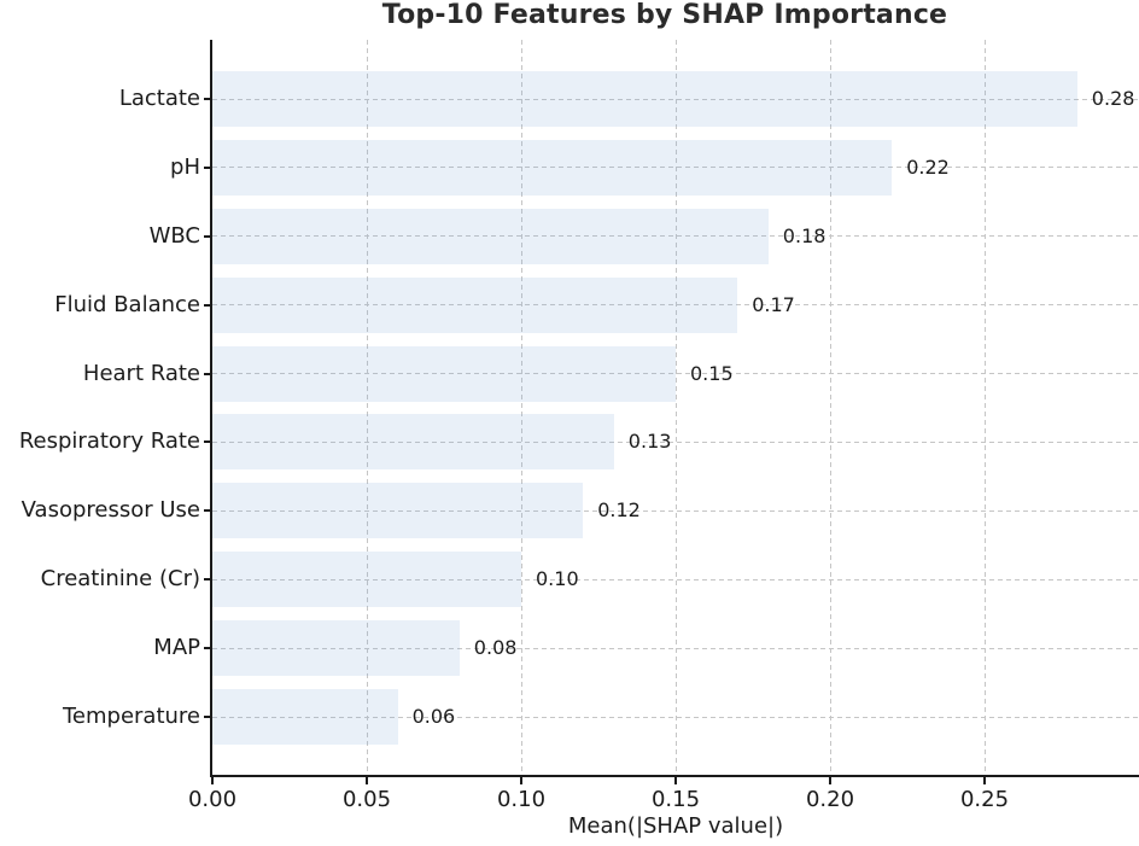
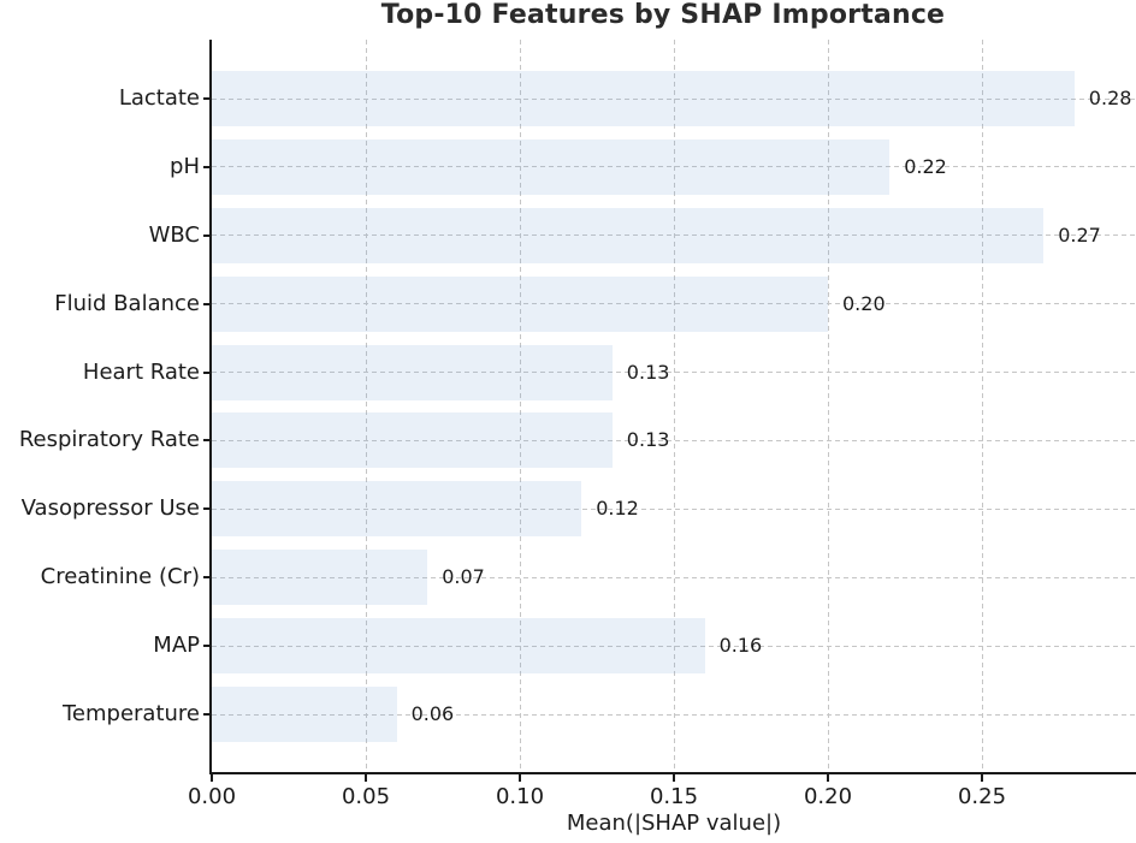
WBC: 0.18 -> 0.27
Fluid Balance: 0.17 -> 0.20
Heart Rate: 0.15 -> 0.13
Creatinine (Cr): 0.10 -> 0.07
MAP: 0.08 -> 0.16
